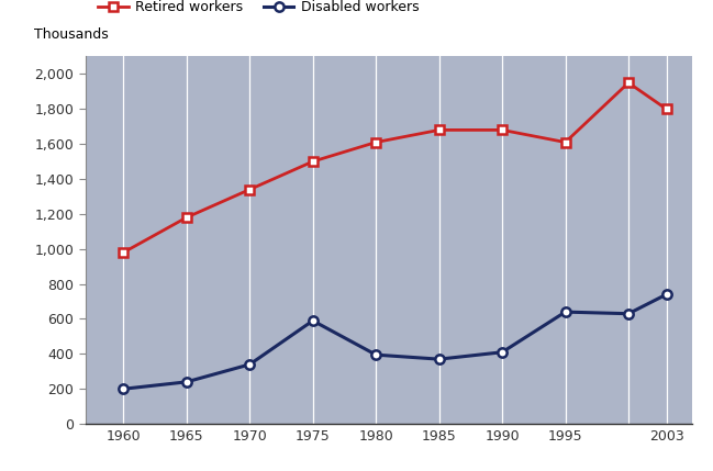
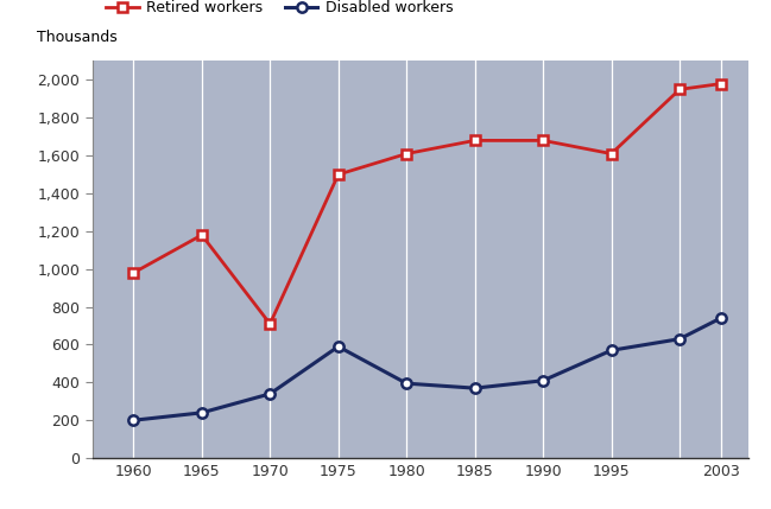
Retired workers/1970: 1,340 -> 710
Disabled workers/1995: 640 -> 570
Retired workers/2003: 1,800 -> 1,980
